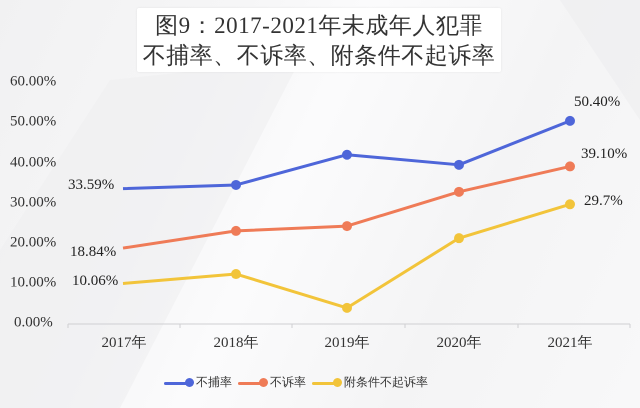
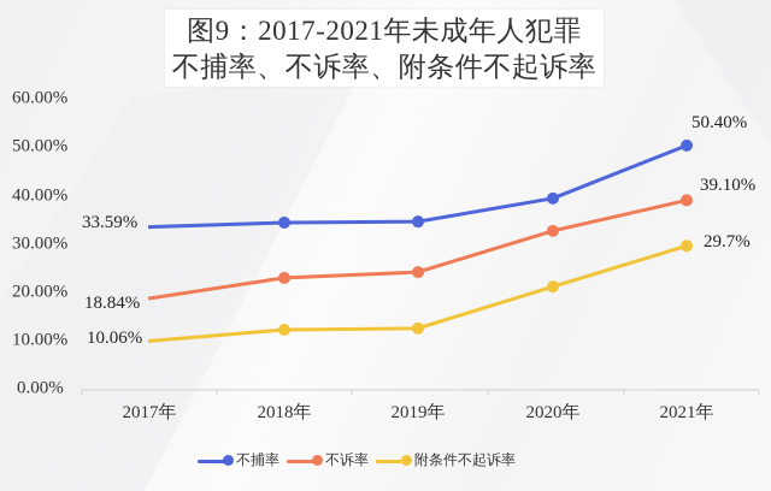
不捕率/2019年: 42% -> 35%
附条件不起诉率/2019年: 4% -> 13%
